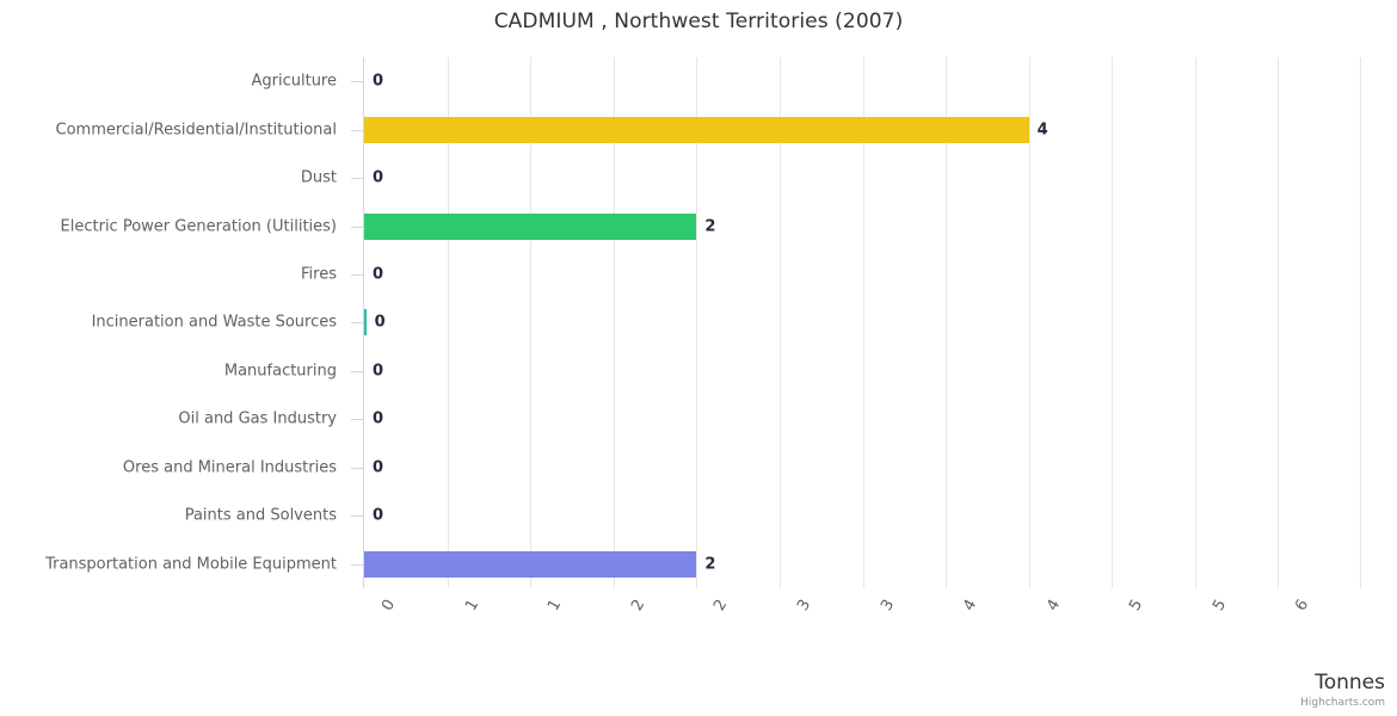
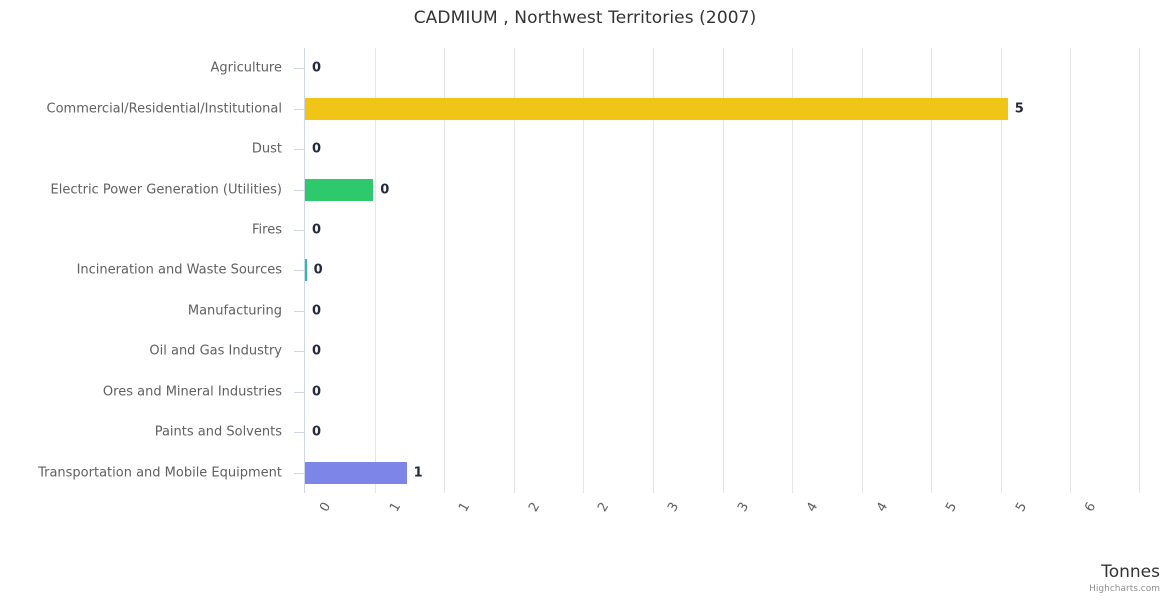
Commercial/Residential/Institutional: 4 -> 5
Electric Power Generation (Utilities): 2 -> 0
Transportation and Mobile Equipment: 2 -> 1
